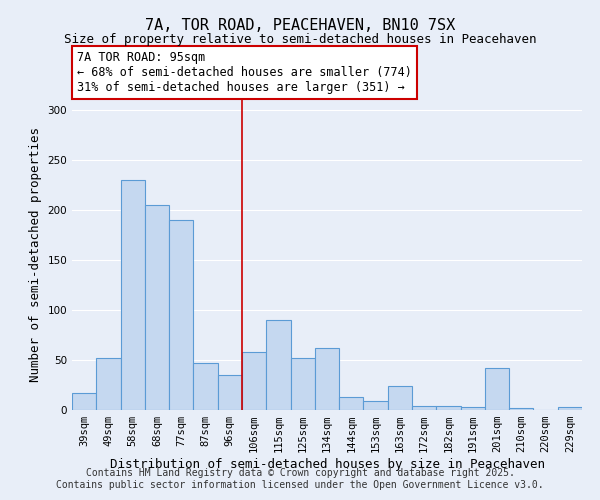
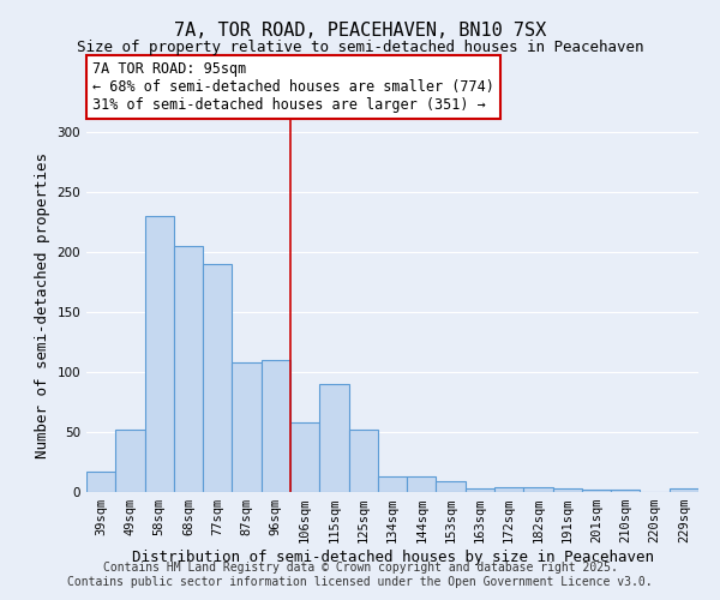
87sqm: 47 -> 108
96sqm: 35 -> 110
134sqm: 62 -> 13
163sqm: 24 -> 3
201sqm: 42 -> 2
